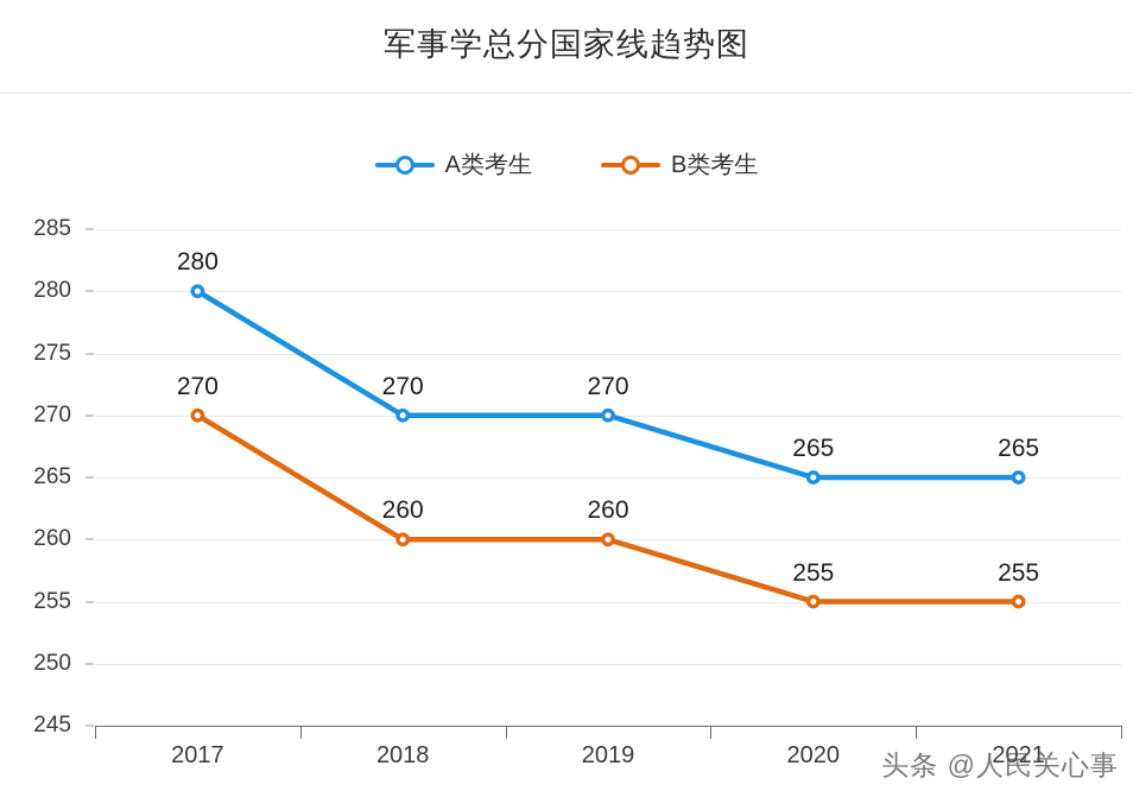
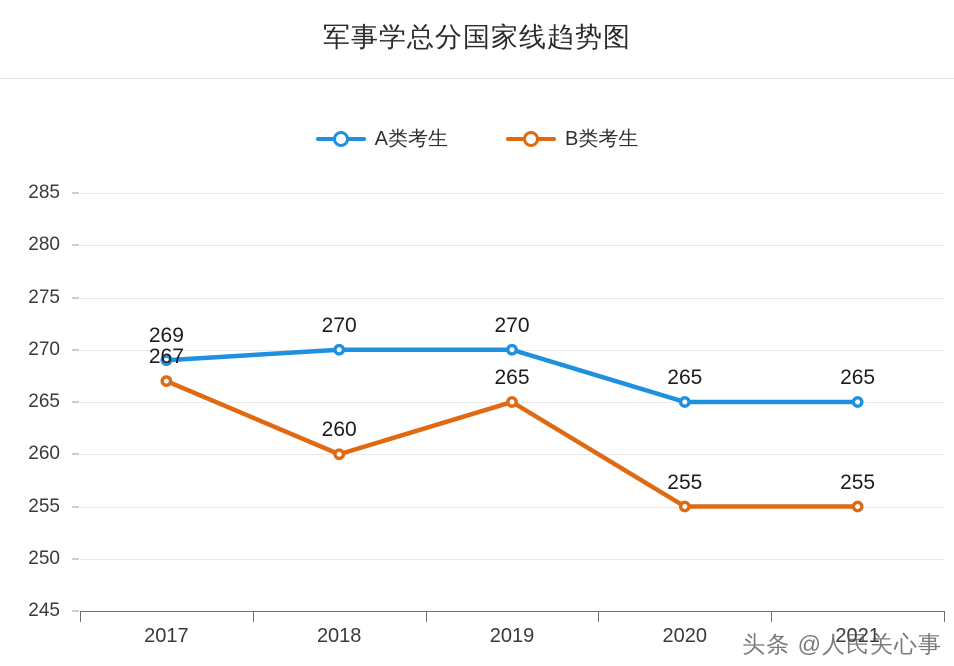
A类考生/2017: 280 -> 269
B类考生/2017: 270 -> 267
B类考生/2019: 260 -> 265
